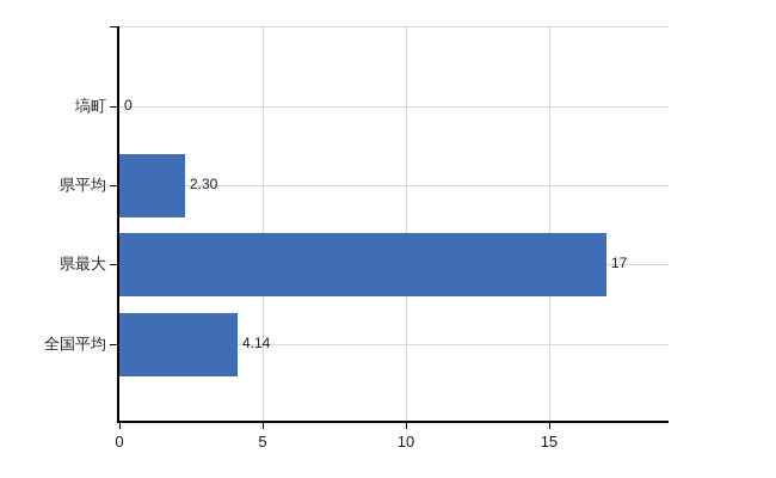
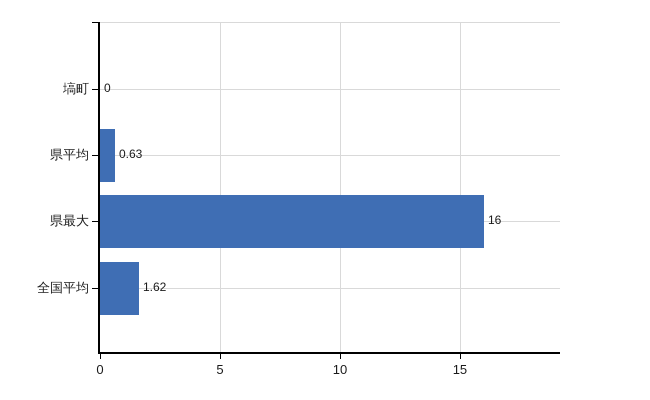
県平均: 2.30 -> 0.63
県最大: 17 -> 16
全国平均: 4.14 -> 1.62
